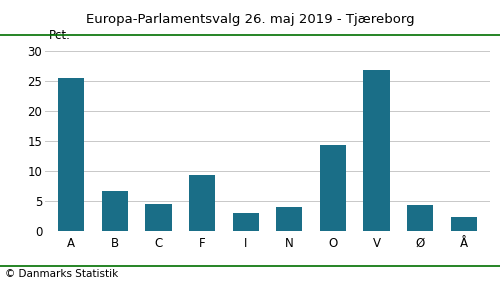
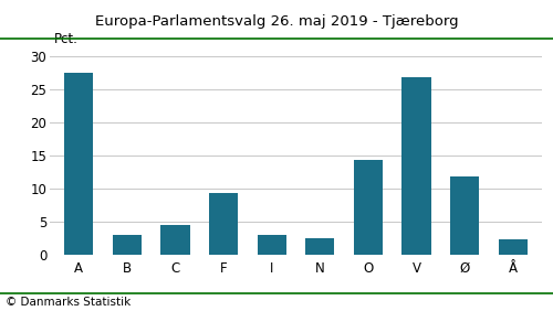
A: 25.4 -> 27.4
B: 6.7 -> 3.0
N: 4.1 -> 2.6
Ø: 4.3 -> 11.8
